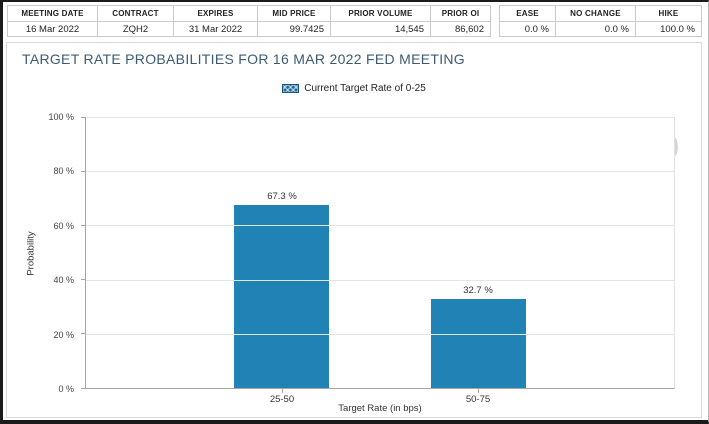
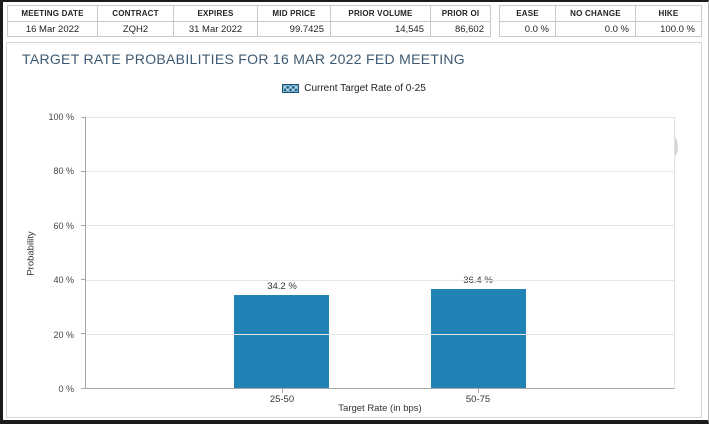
25-50: 67.3 -> 34.2
50-75: 32.7 -> 36.4
